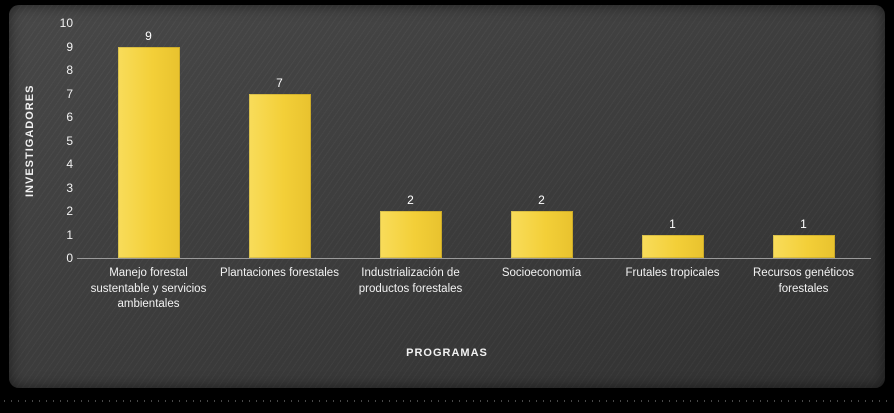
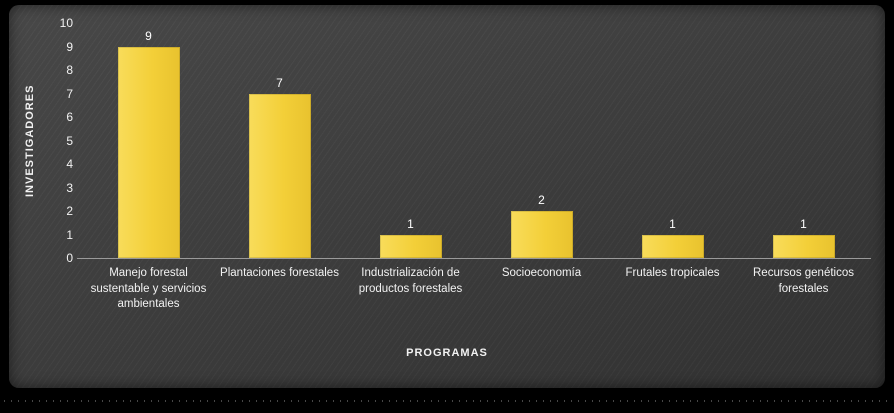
Industrialización de productos forestales: 2 -> 1
